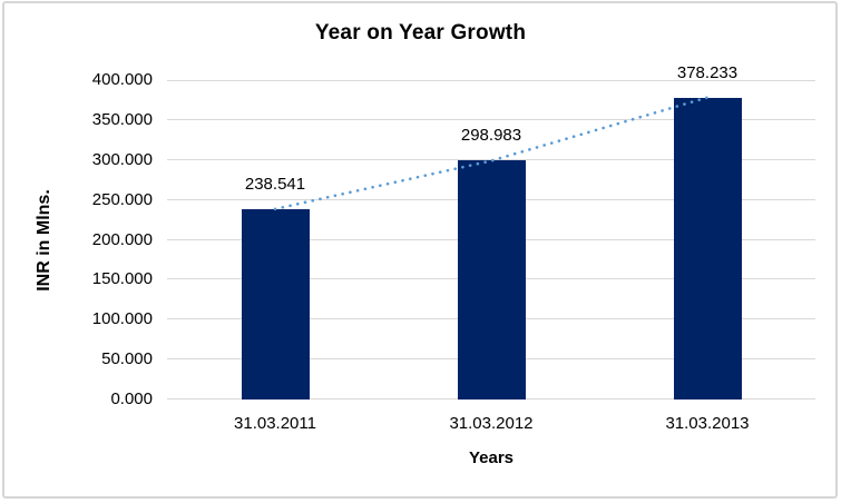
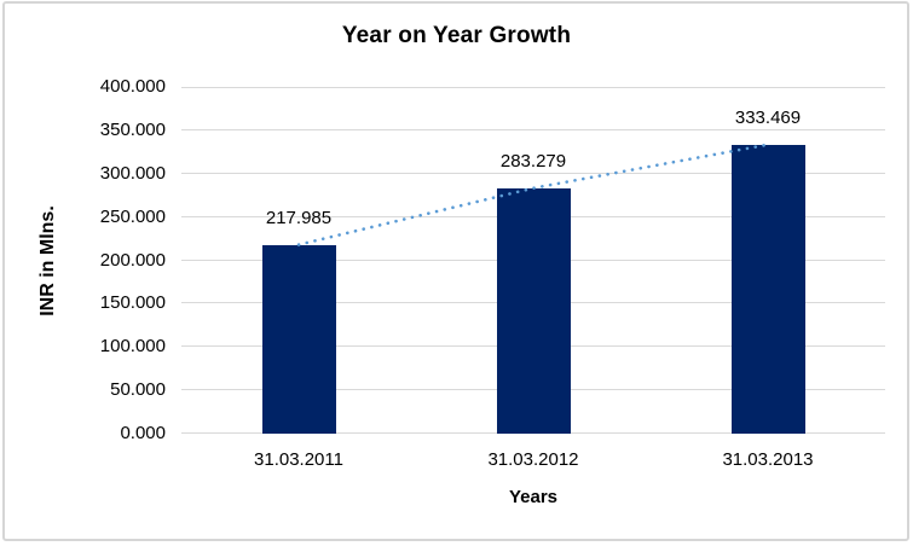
31.03.2011: 238.541 -> 217.985
31.03.2012: 298.983 -> 283.279
31.03.2013: 378.233 -> 333.469
